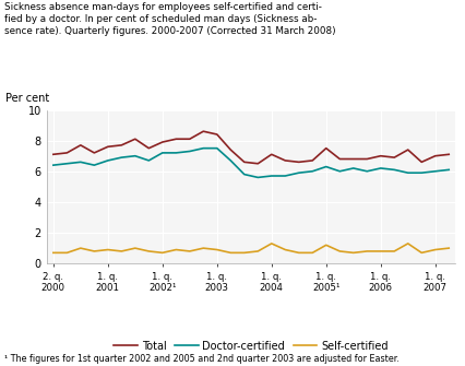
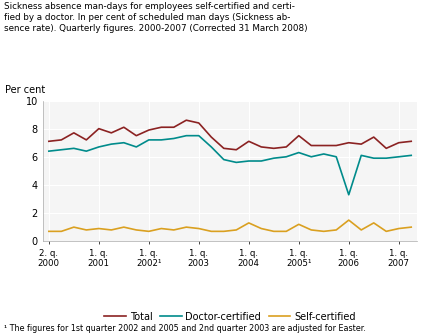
Total/1. q. 2001: 7.6 -> 8.0
Doctor-certified/1. q. 2006: 6.2 -> 3.3
Self-certified/1. q. 2006: 0.8 -> 1.5
